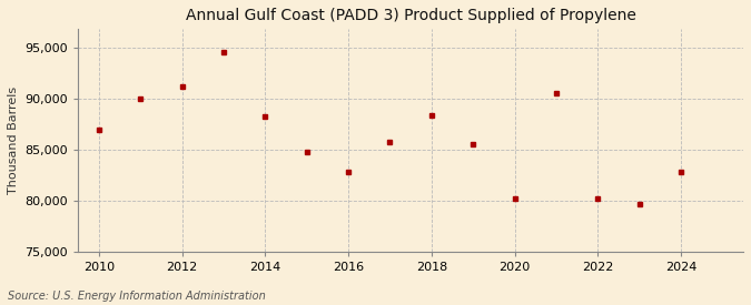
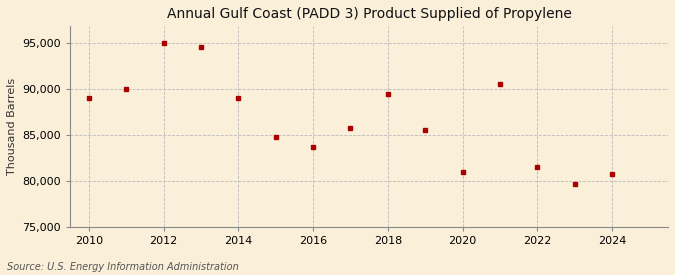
2010: 87,000 -> 89,000
2012: 91,200 -> 95,000
2014: 88,200 -> 89,000
2016: 82,800 -> 83,700
2018: 88,400 -> 89,500
2020: 80,200 -> 81,000
2022: 80,200 -> 81,500
2024: 82,800 -> 80,800
